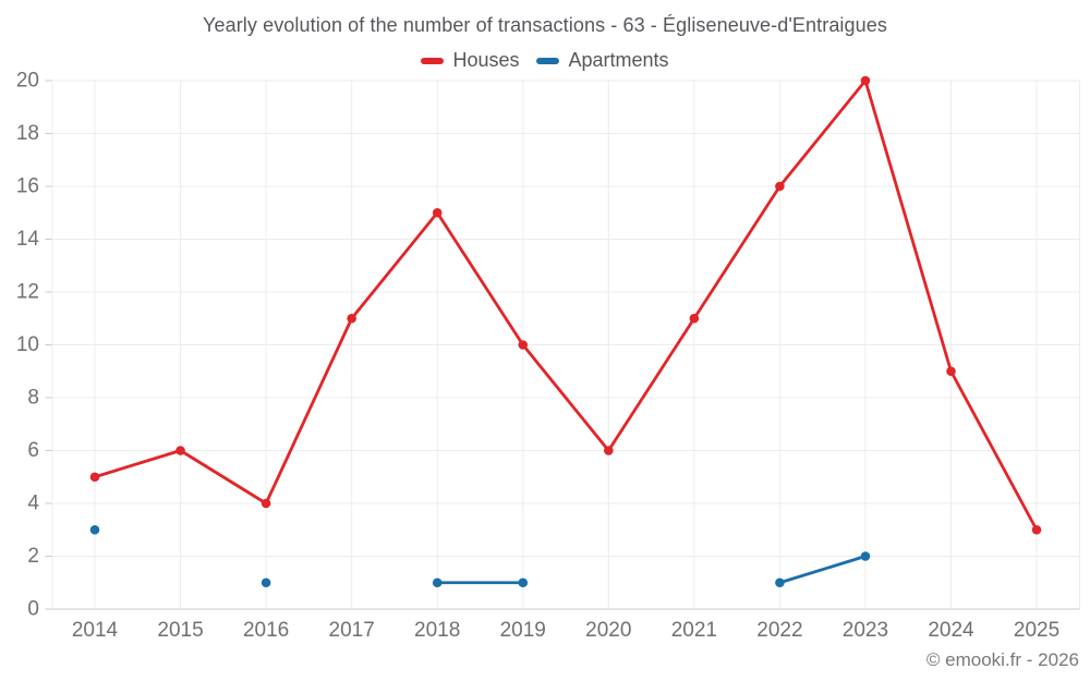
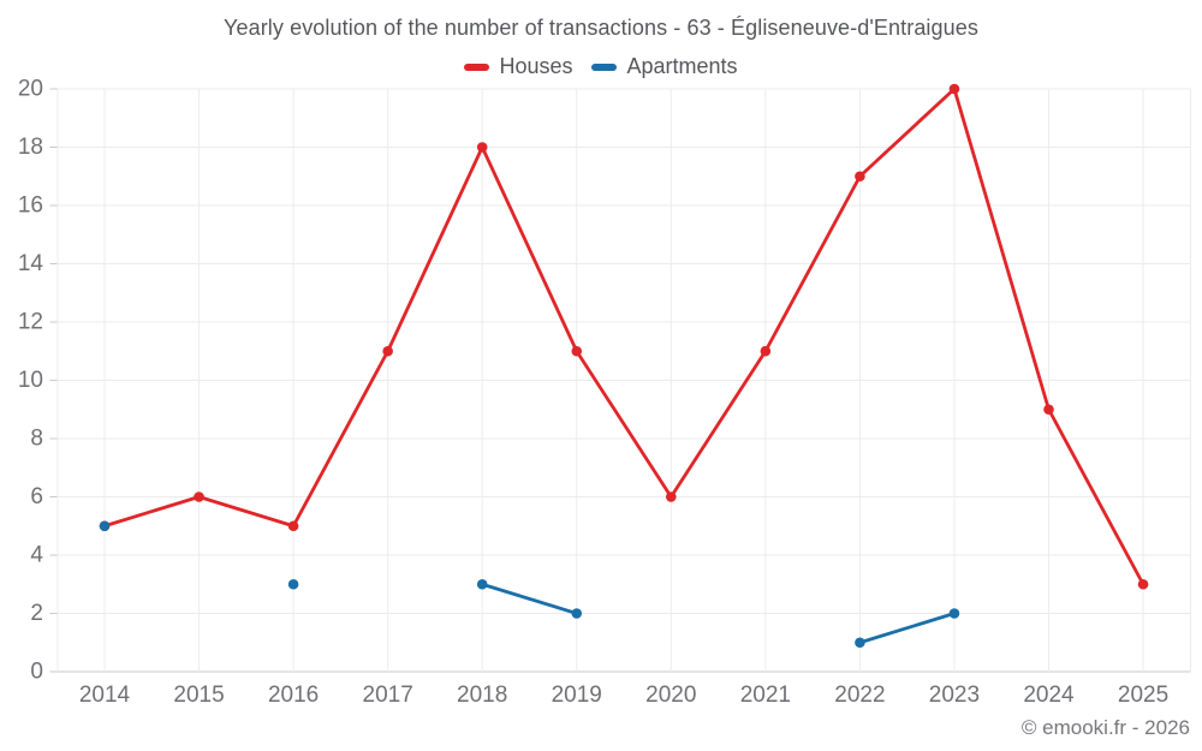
Apartments/2014: 3 -> 5
Houses/2016: 4 -> 5
Apartments/2016: 1 -> 3
Houses/2018: 15 -> 18
Apartments/2018: 1 -> 3
Houses/2019: 10 -> 11
Apartments/2019: 1 -> 2
Houses/2022: 16 -> 17
